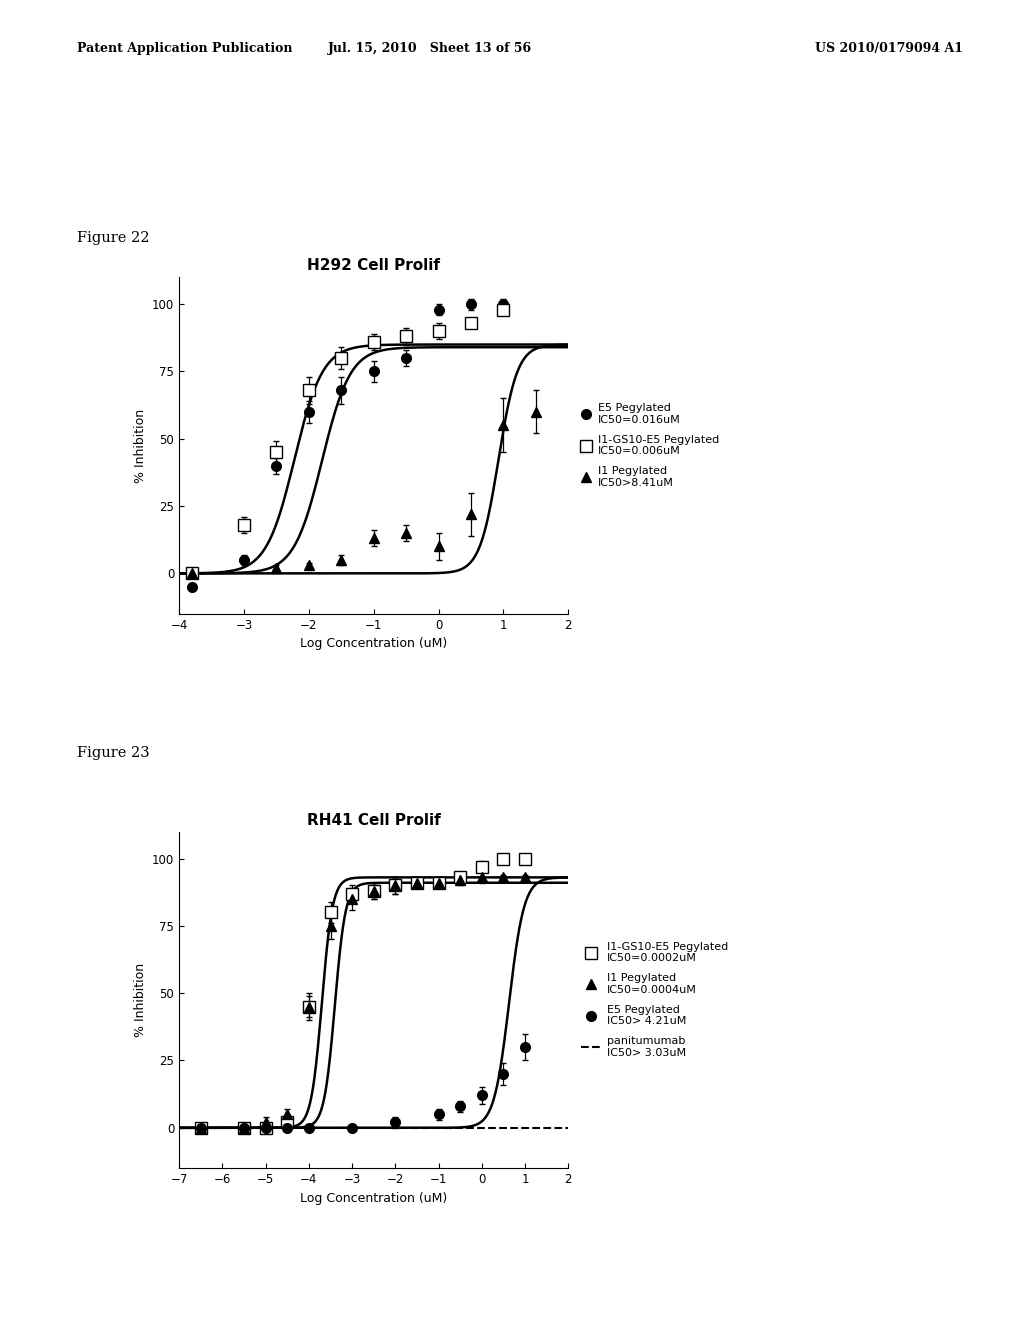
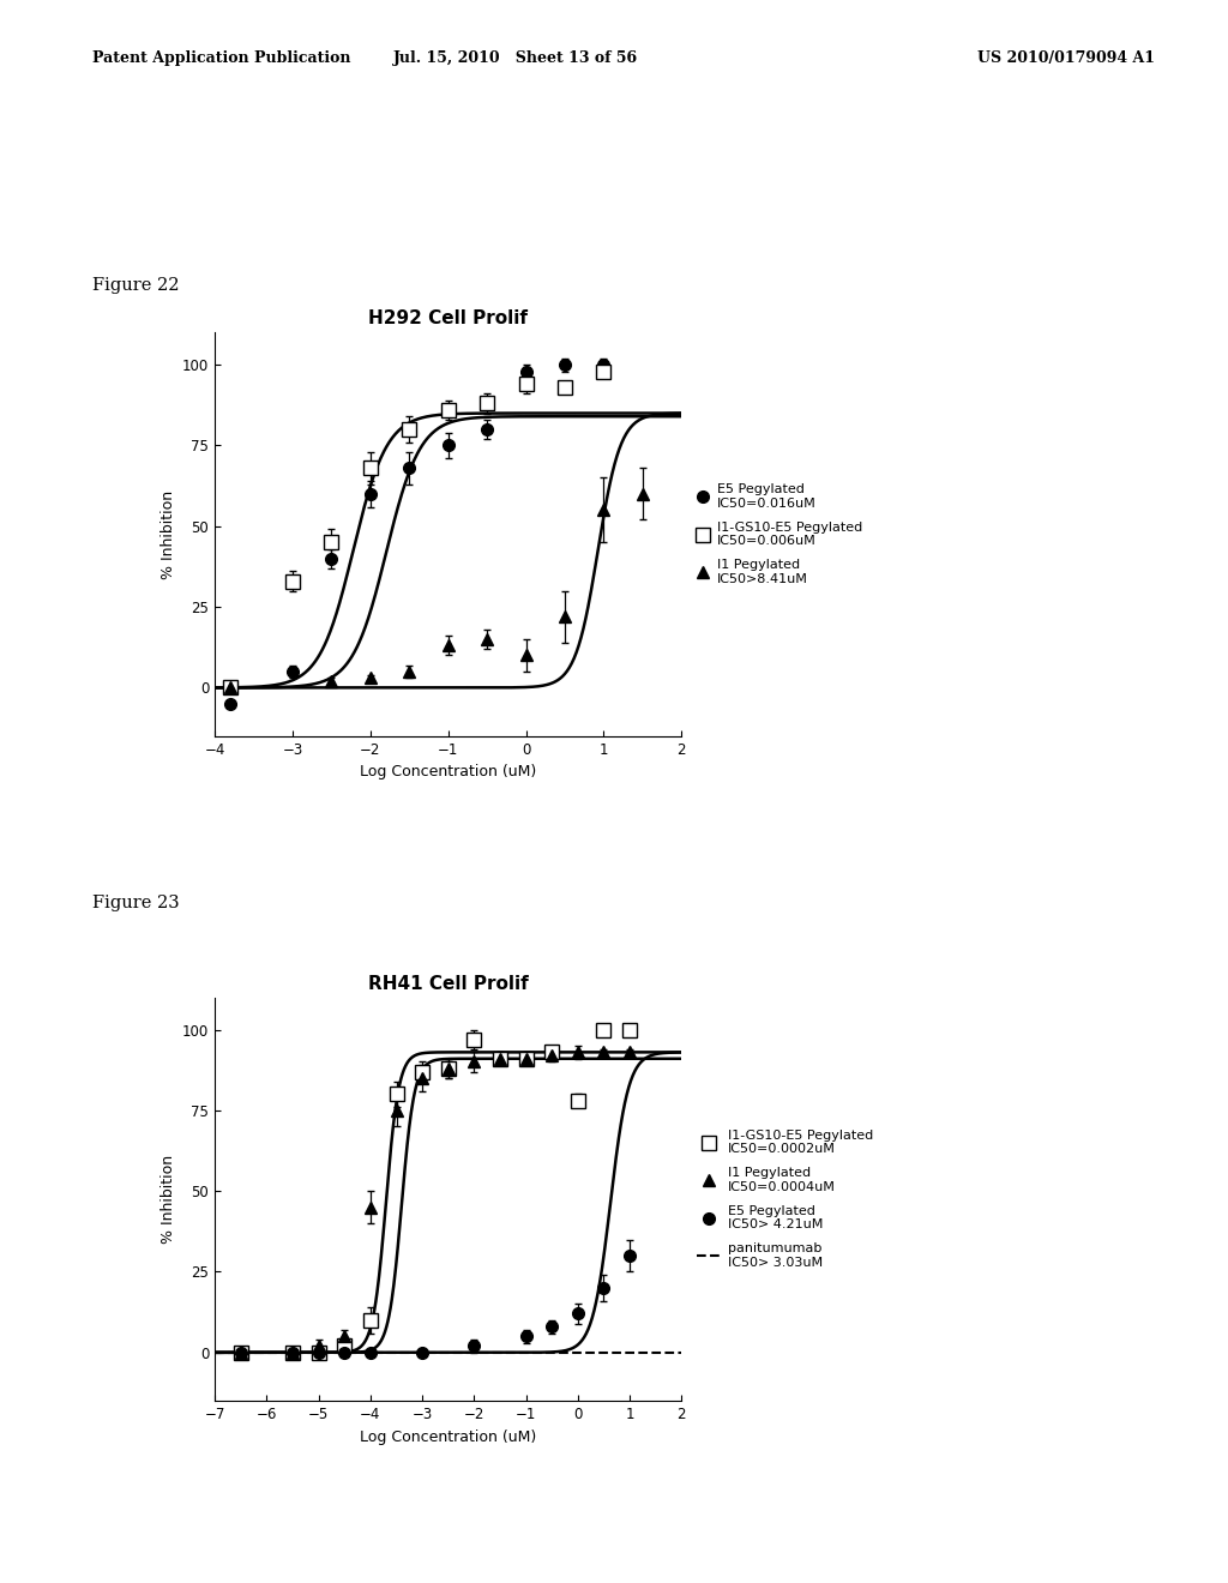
H292 Cell Prolif/I1-GS10-E5 Pegylated IC50=0.006uM/−3: 18 -> 33
H292 Cell Prolif/I1-GS10-E5 Pegylated IC50=0.006uM/0: 90 -> 94
RH41 Cell Prolif/I1-GS10-E5 Pegylated IC50=0.0002uM/−4: 45 -> 10
RH41 Cell Prolif/I1-GS10-E5 Pegylated IC50=0.0002uM/−2: 90 -> 97
RH41 Cell Prolif/I1-GS10-E5 Pegylated IC50=0.0002uM/0: 97 -> 78
